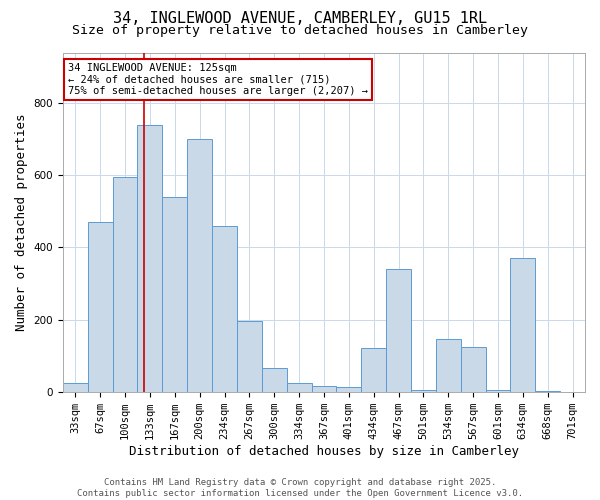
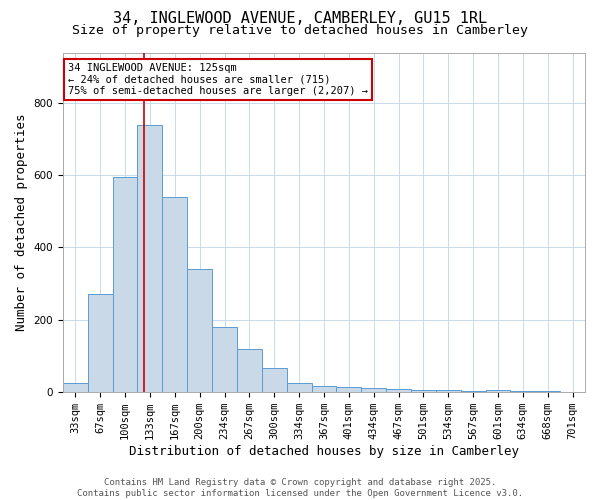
67sqm: 470 -> 270
200sqm: 700 -> 340
234sqm: 460 -> 178
267sqm: 195 -> 118
434sqm: 120 -> 10
467sqm: 340 -> 8
534sqm: 145 -> 4
567sqm: 125 -> 2
634sqm: 370 -> 1
